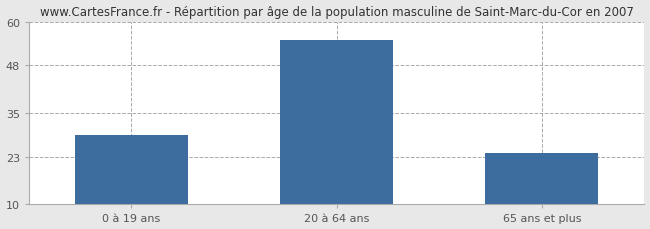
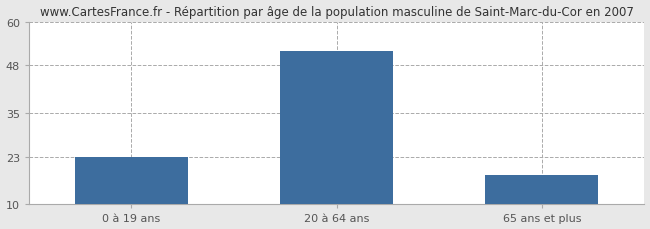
0 à 19 ans: 29 -> 23
20 à 64 ans: 55 -> 52
65 ans et plus: 24 -> 18
